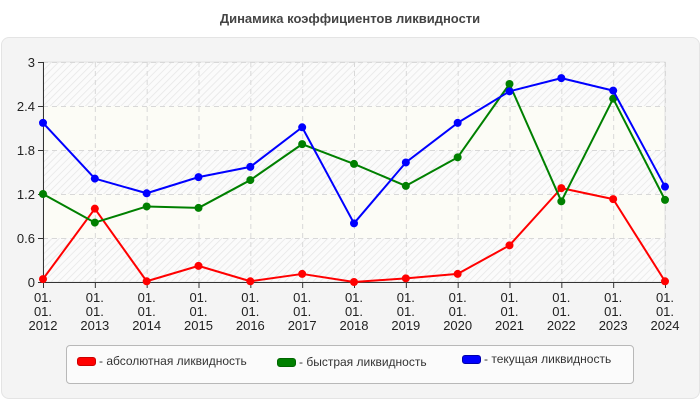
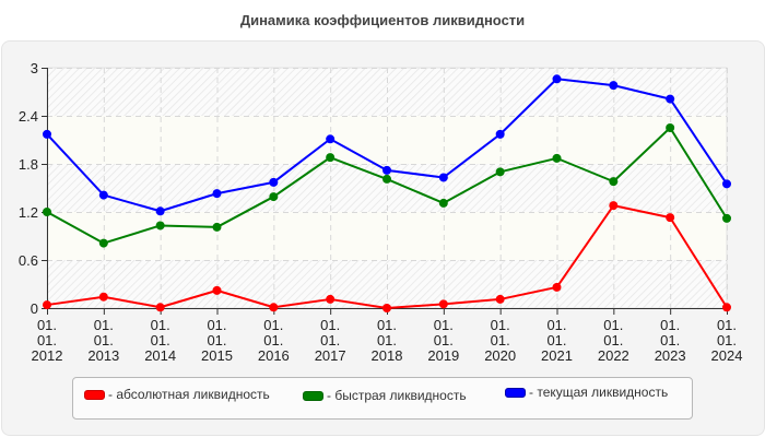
- абсолютная ликвидность/01.01.2013: 1.0 -> 0.1
- текущая ликвидность/01.01.2018: 0.8 -> 1.7
- абсолютная ликвидность/01.01.2021: 0.5 -> 0.3
- быстрая ликвидность/01.01.2021: 2.7 -> 1.9
- текущая ликвидность/01.01.2021: 2.6 -> 2.9
- быстрая ликвидность/01.01.2022: 1.1 -> 1.6
- быстрая ликвидность/01.01.2023: 2.5 -> 2.2
- текущая ликвидность/01.01.2024: 1.3 -> 1.6
